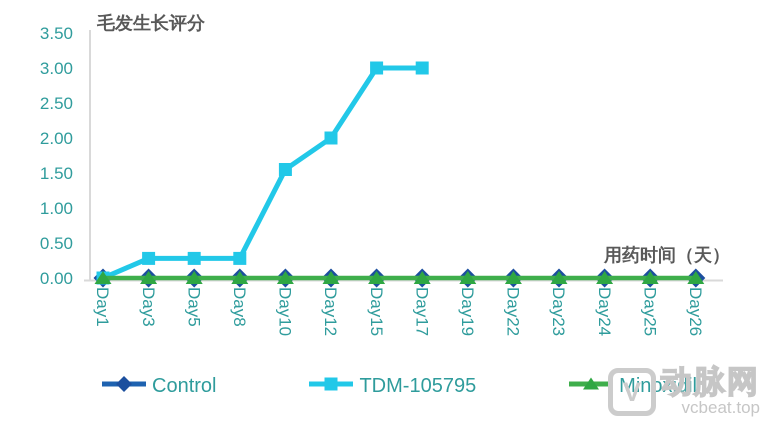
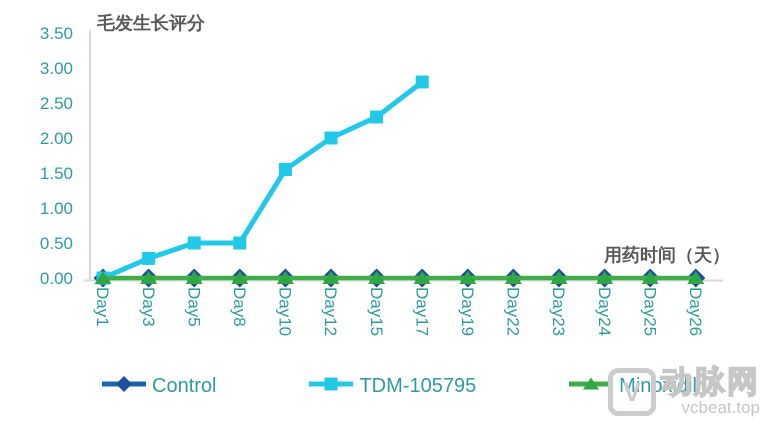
TDM-105795/Day5: 0.3 -> 0.5
TDM-105795/Day8: 0.3 -> 0.5
TDM-105795/Day15: 3.0 -> 2.3
TDM-105795/Day17: 3.0 -> 2.8
